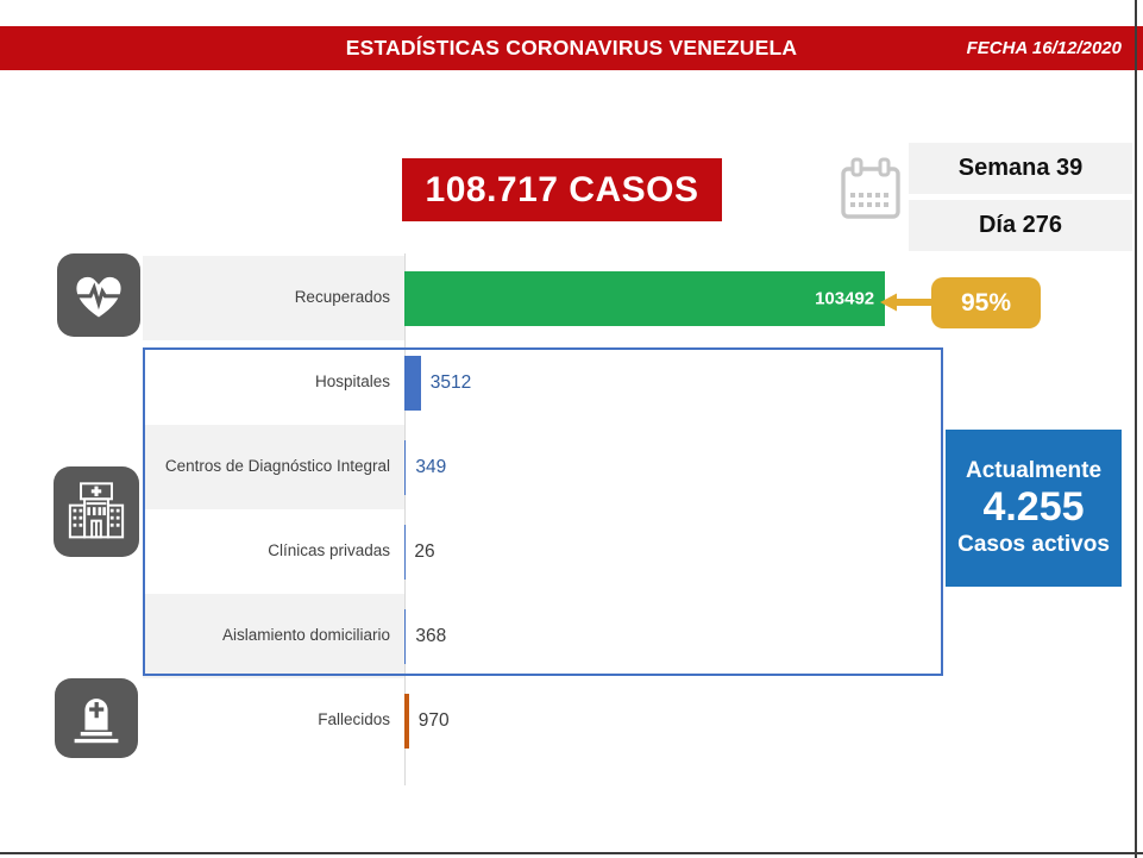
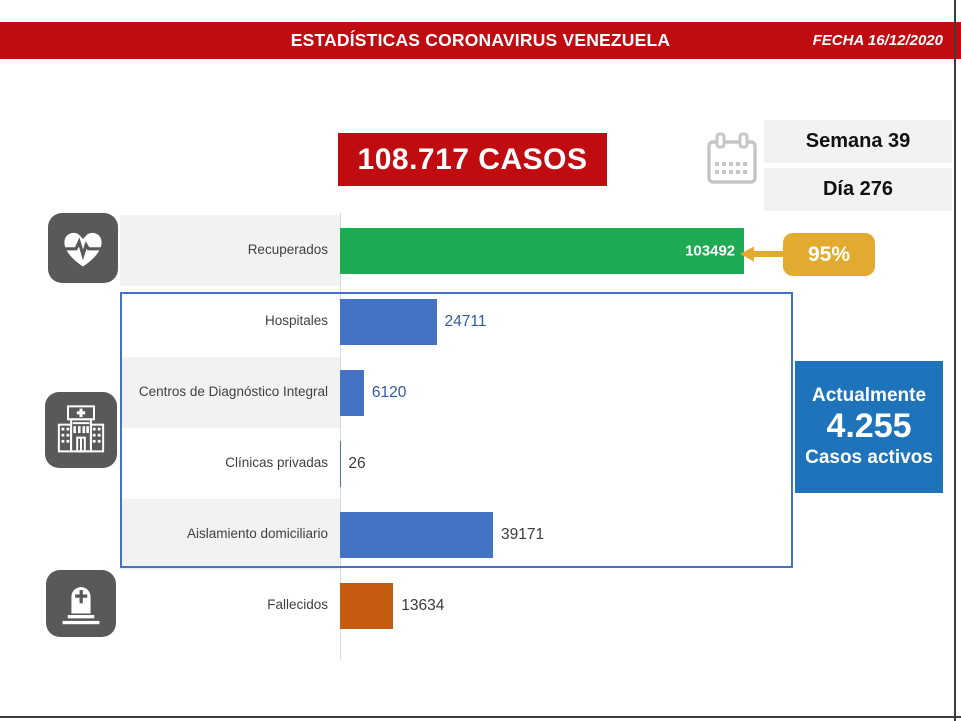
Hospitales: 3512 -> 24711
Centros de Diagnóstico Integral: 349 -> 6120
Aislamiento domiciliario: 368 -> 39171
Fallecidos: 970 -> 13634
